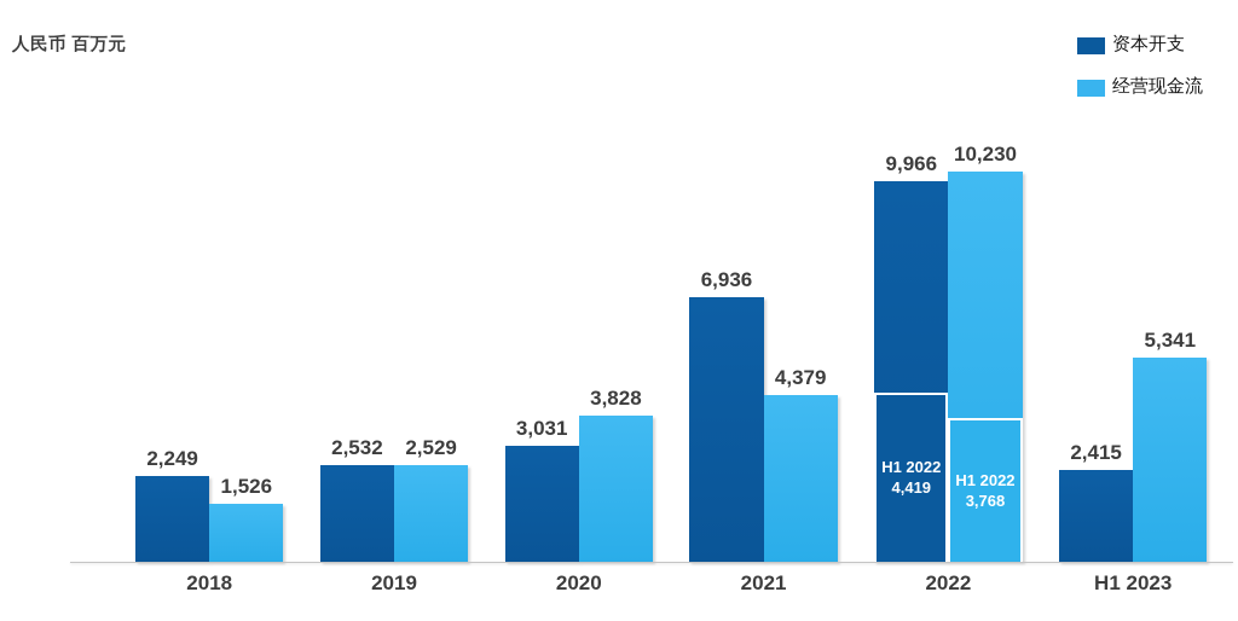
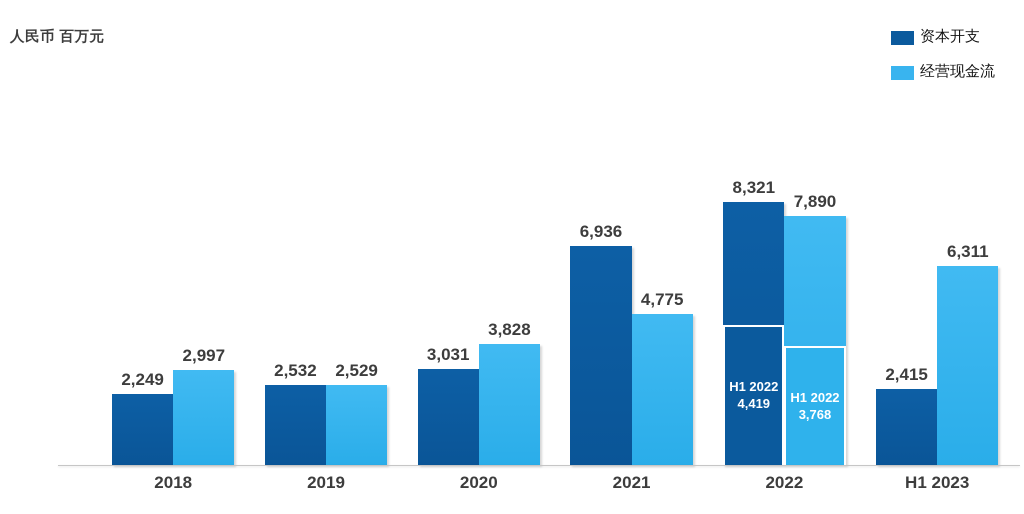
经营现金流/2018: 1,526 -> 2,997
经营现金流/2021: 4,379 -> 4,775
资本开支/2022: 9,966 -> 8,321
经营现金流/2022: 10,230 -> 7,890
经营现金流/H1 2023: 5,341 -> 6,311
